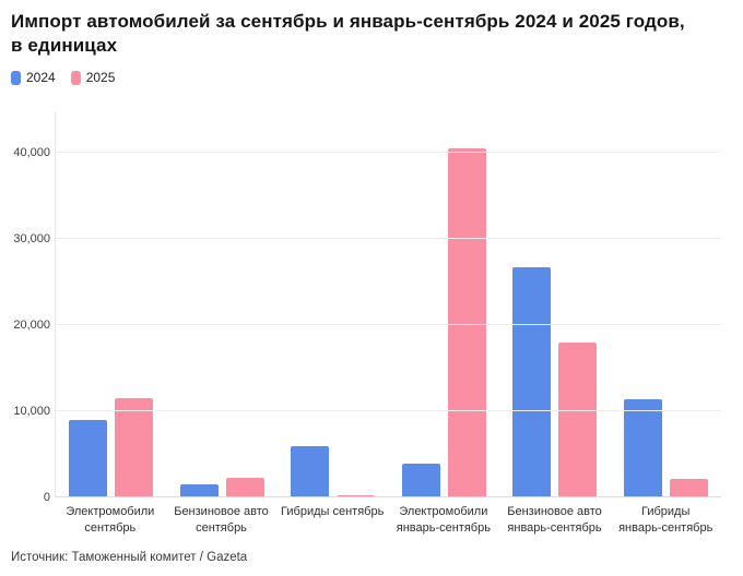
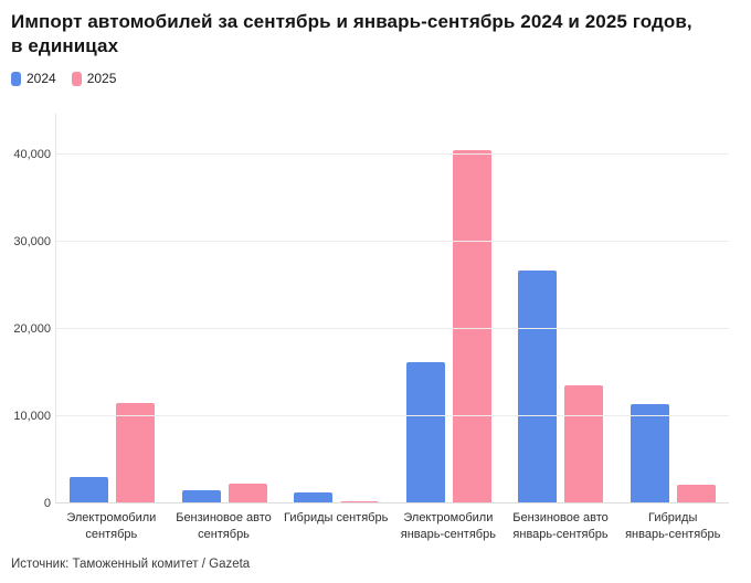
2024/Электромобили сентябрь: 9000 -> 3000
2024/Гибриды сентябрь: 6000 -> 1000
2024/Электромобили январь-сентябрь: 4000 -> 16000
2025/Бензиновое авто январь-сентябрь: 18000 -> 14000
